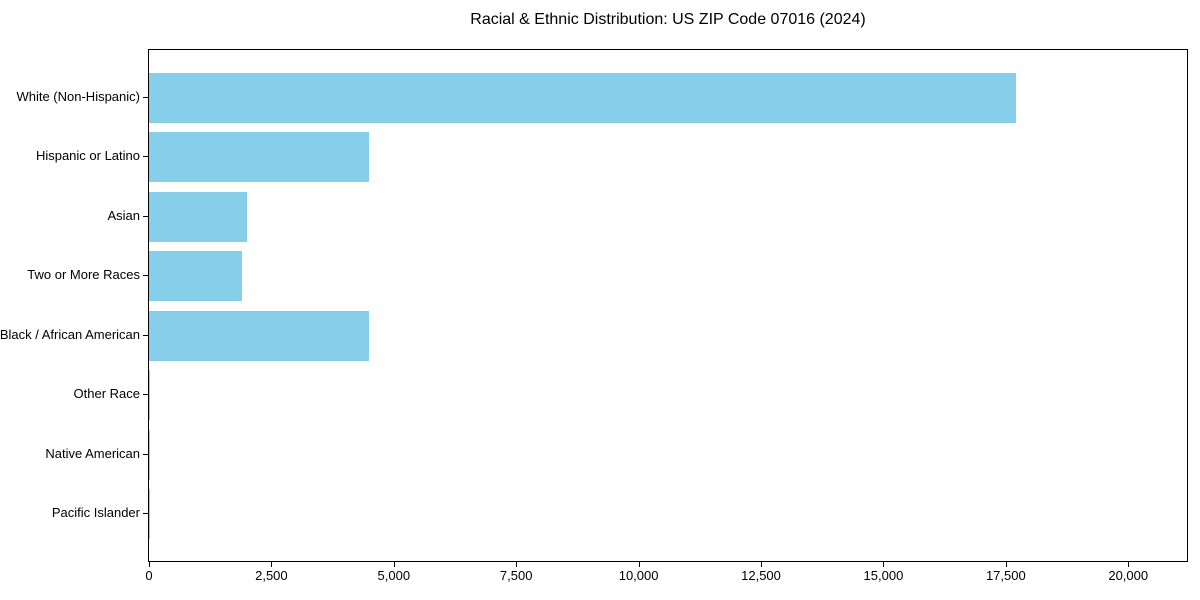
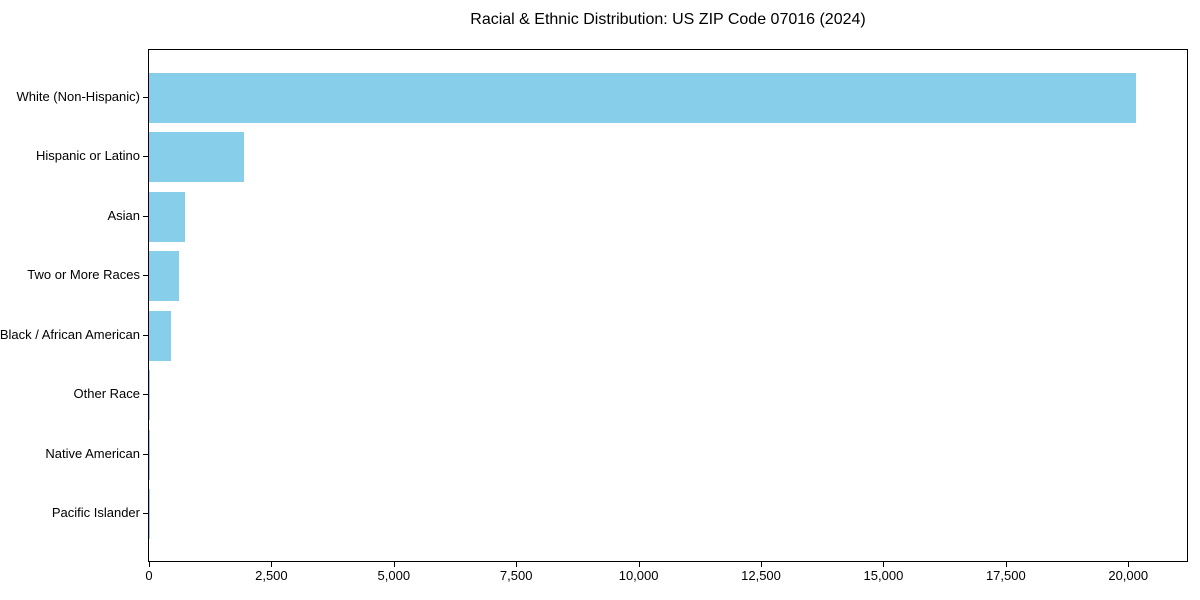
White (Non-Hispanic): 17700 -> 20200
Hispanic or Latino: 4500 -> 1900
Asian: 2000 -> 700
Two or More Races: 1900 -> 600
Black / African American: 4500 -> 400
